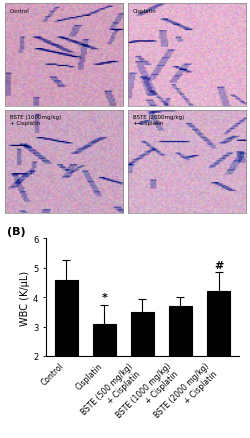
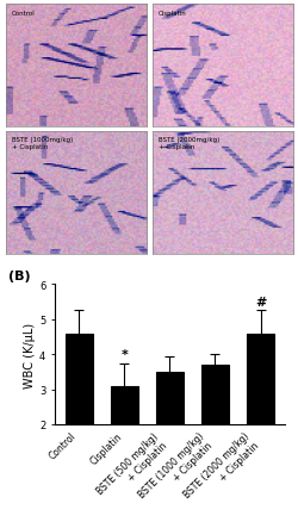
BSTE (2000 mg/kg) + Cisplatin: 4.2 -> 4.6
